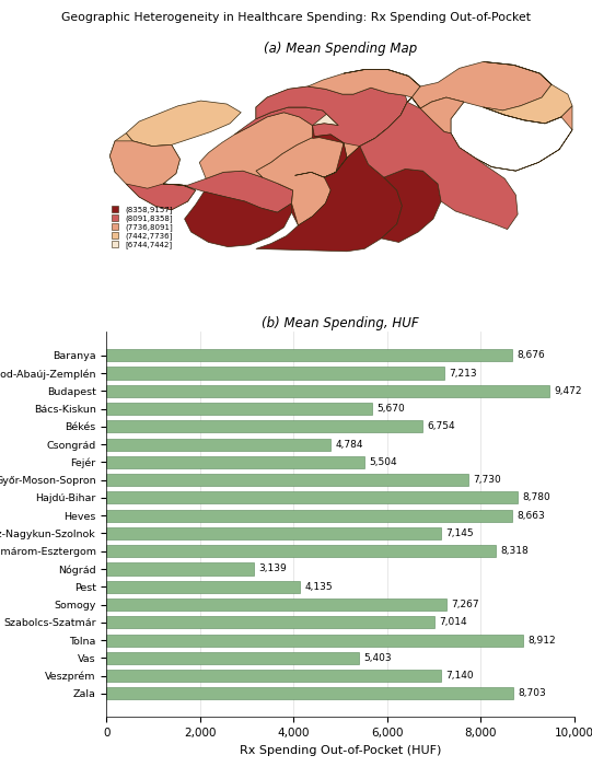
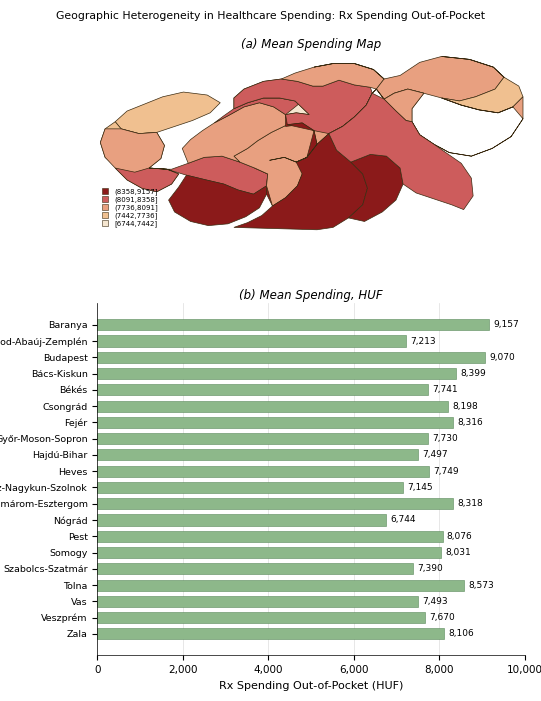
Baranya: 8,676 -> 9,157
Budapest: 9,472 -> 9,070
Bács-Kiskun: 5,670 -> 8,399
Békés: 6,754 -> 7,741
Csongrád: 4,784 -> 8,198
Fejér: 5,504 -> 8,316
Hajdú-Bihar: 8,780 -> 7,497
Heves: 8,663 -> 7,749
Nógrád: 3,139 -> 6,744
Pest: 4,135 -> 8,076
Somogy: 7,267 -> 8,031
Szabolcs-Szatmár: 7,014 -> 7,390
Tolna: 8,912 -> 8,573
Vas: 5,403 -> 7,493
Veszprém: 7,140 -> 7,670
Zala: 8,703 -> 8,106
